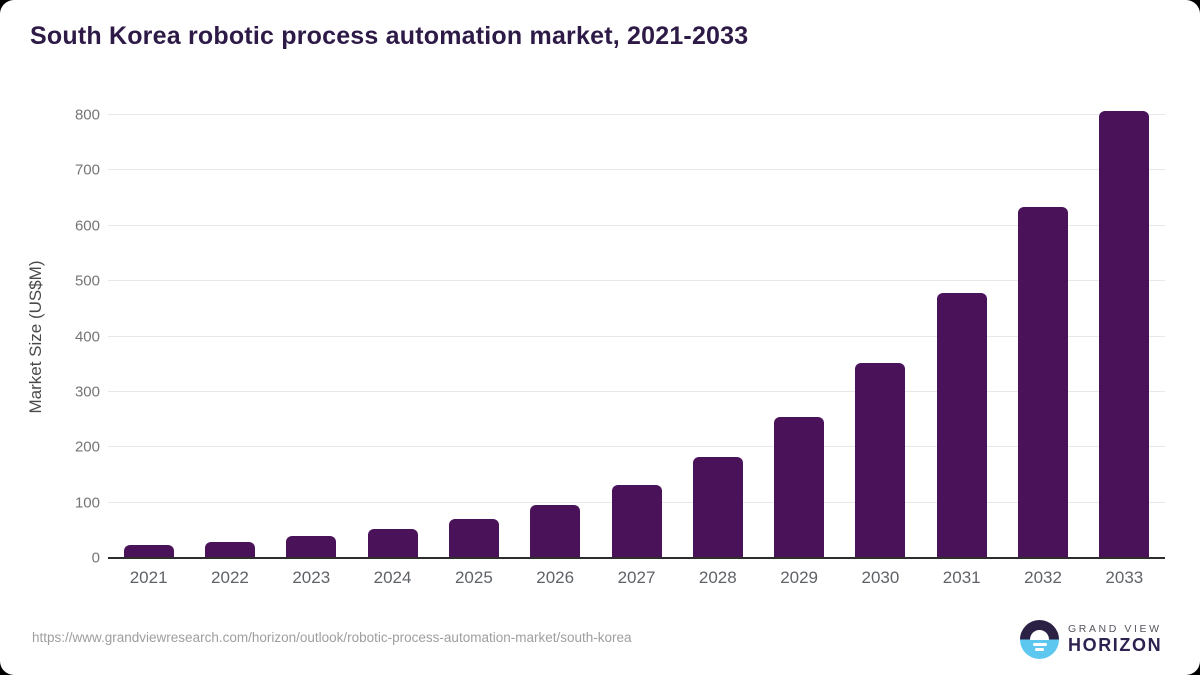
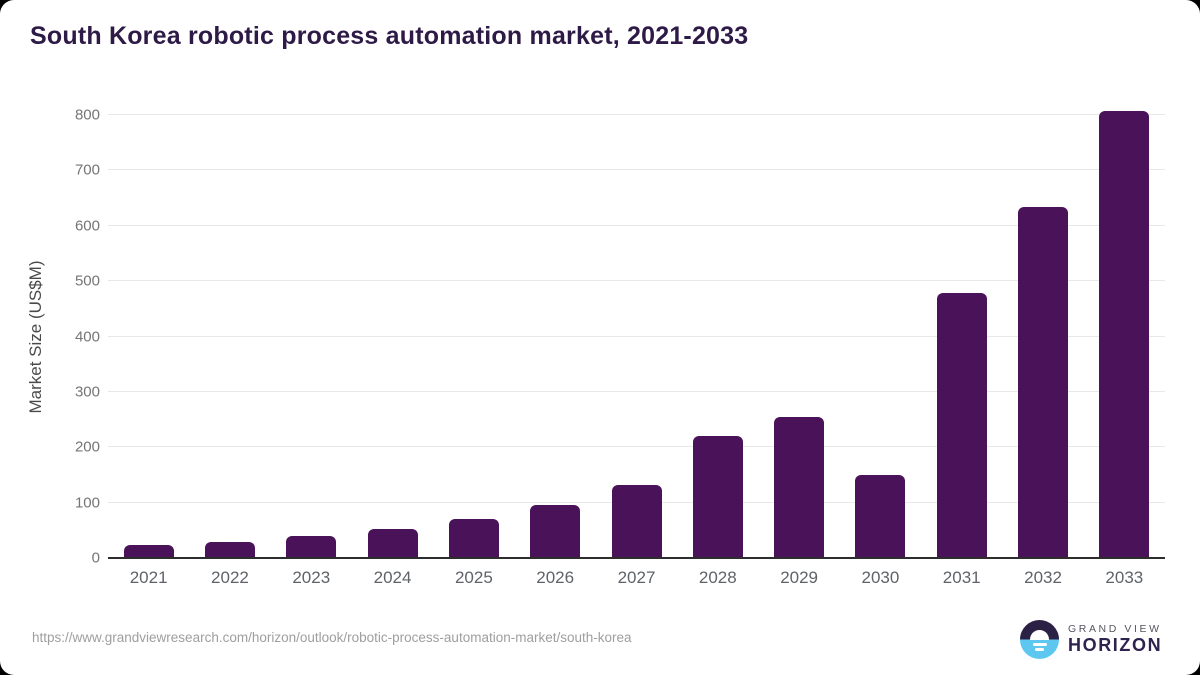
2028: 180 -> 220
2030: 350 -> 150
